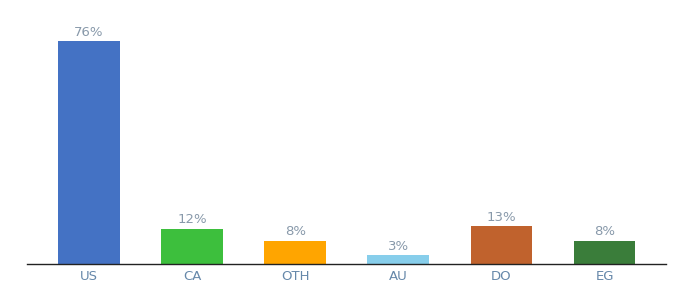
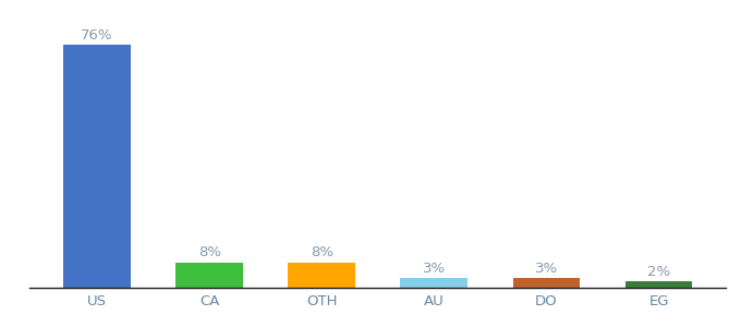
CA: 12% -> 8%
DO: 13% -> 3%
EG: 8% -> 2%
